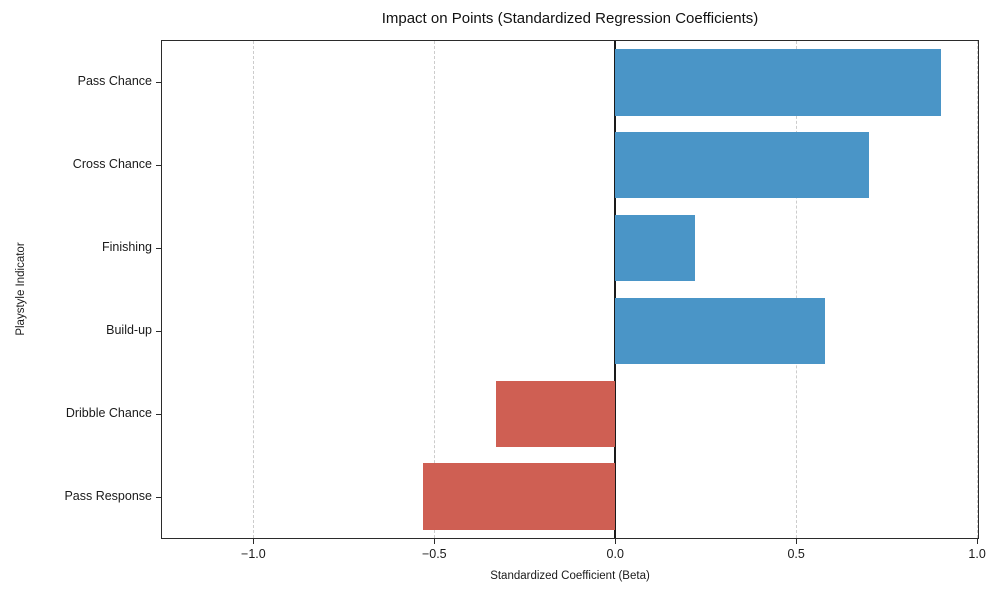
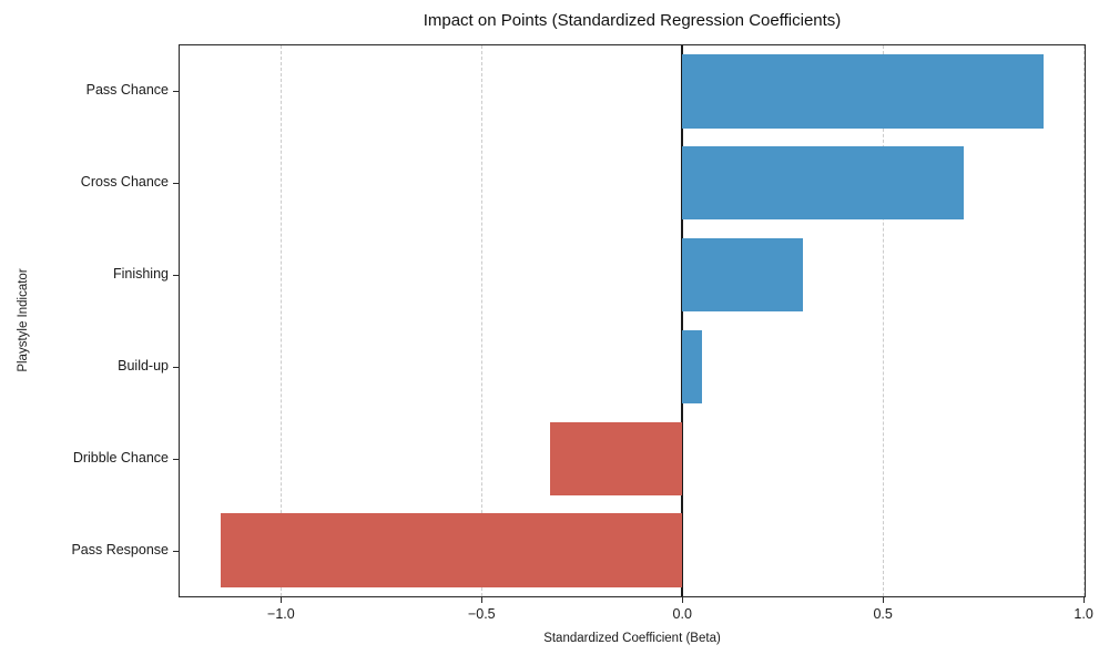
Finishing: 0.22 -> 0.30
Build-up: 0.58 -> 0.05
Pass Response: -0.53 -> -1.15
